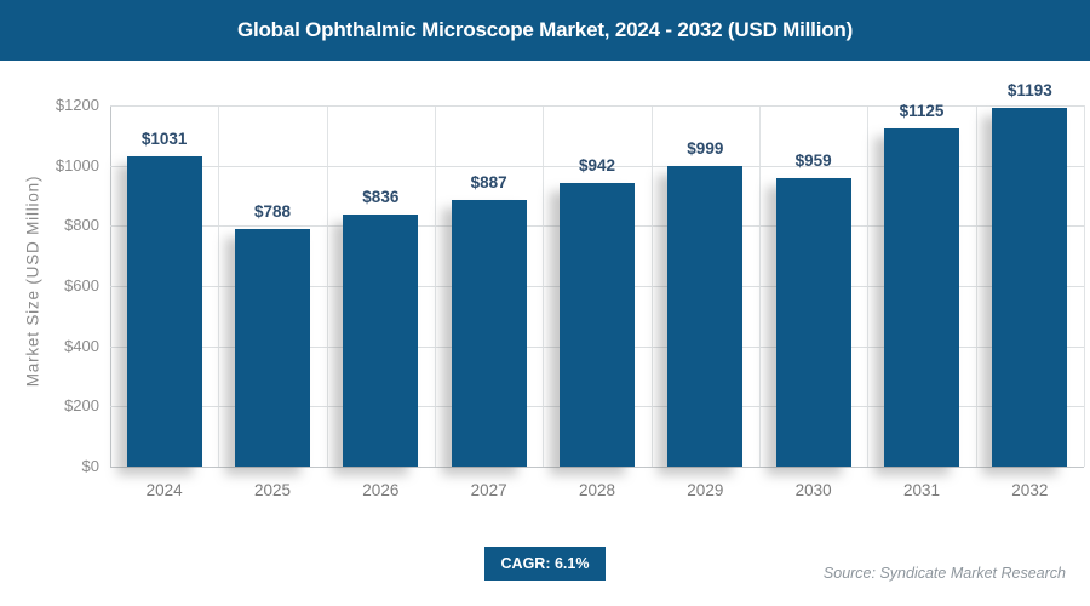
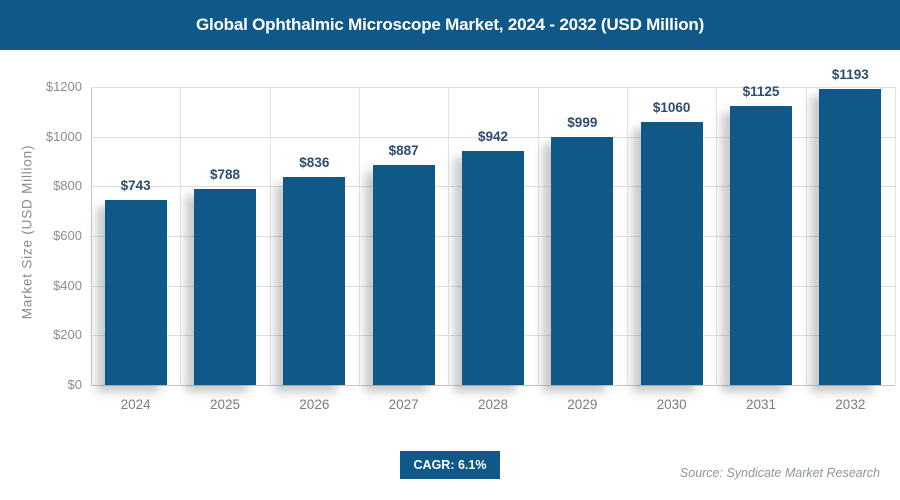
2024: $1031 -> $743
2030: $959 -> $1060
